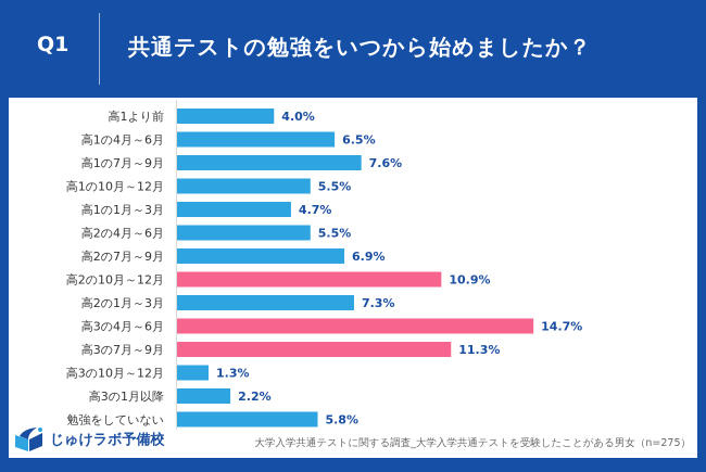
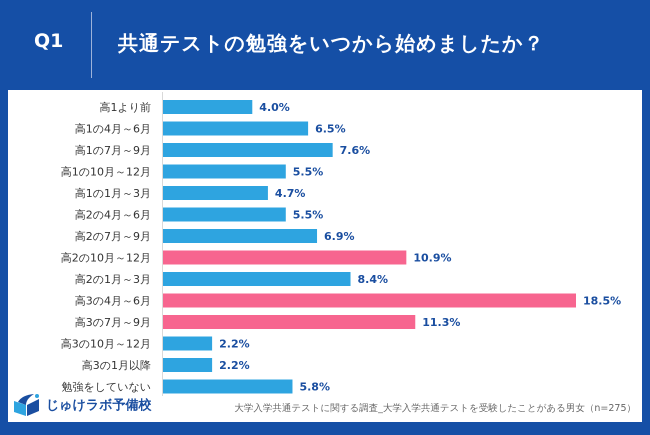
高2の1月～3月: 7.3% -> 8.4%
高3の4月～6月: 14.7% -> 18.5%
高3の10月～12月: 1.3% -> 2.2%
